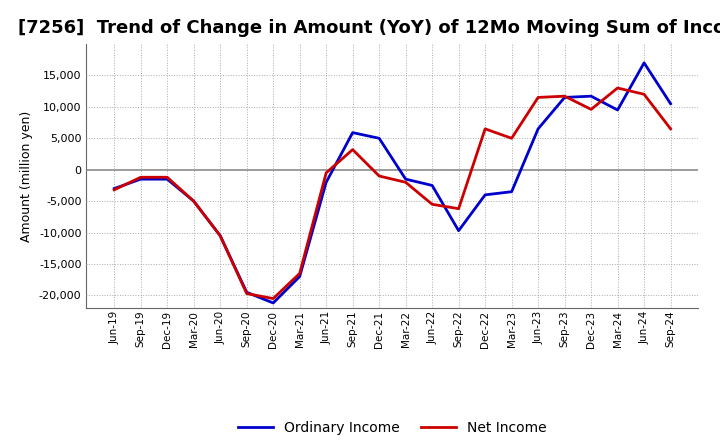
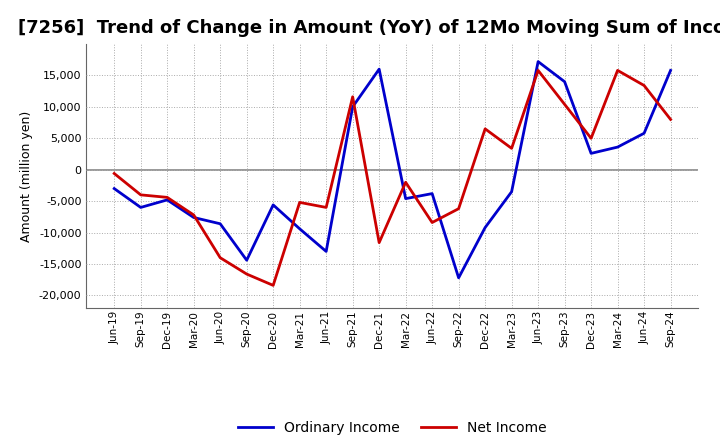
Net Income/Jun-19: -3,200 -> -600
Ordinary Income/Sep-19: -1,500 -> -6,000
Net Income/Sep-19: -1,200 -> -4,000
Ordinary Income/Dec-19: -1,500 -> -4,800
Net Income/Dec-19: -1,200 -> -4,400
Ordinary Income/Mar-20: -5,000 -> -7,600
Net Income/Mar-20: -5,000 -> -7,200
Ordinary Income/Jun-20: -10,500 -> -8,600
Net Income/Jun-20: -10,500 -> -14,000
Ordinary Income/Sep-20: -19,500 -> -14,400
Net Income/Sep-20: -19,700 -> -16,600
Ordinary Income/Dec-20: -21,200 -> -5,600
Net Income/Dec-20: -20,500 -> -18,400
Ordinary Income/Mar-21: -17,000 -> -9,400
Net Income/Mar-21: -16,500 -> -5,200
Ordinary Income/Jun-21: -2,000 -> -13,000
Net Income/Jun-21: -500 -> -6,000
Ordinary Income/Sep-21: 5,900 -> 10,000
Net Income/Sep-21: 3,200 -> 11,600
Ordinary Income/Dec-21: 5,000 -> 16,000
Net Income/Dec-21: -1,000 -> -11,600
Ordinary Income/Mar-22: -1,500 -> -4,600
Ordinary Income/Jun-22: -2,500 -> -3,800
Net Income/Jun-22: -5,500 -> -8,400
Ordinary Income/Sep-22: -9,700 -> -17,200
Ordinary Income/Dec-22: -4,000 -> -9,200
Net Income/Mar-23: 5,000 -> 3,400
Ordinary Income/Jun-23: 6,500 -> 17,200
Net Income/Jun-23: 11,500 -> 15,800
Ordinary Income/Sep-23: 11,500 -> 14,000
Net Income/Sep-23: 11,700 -> 10,400
Ordinary Income/Dec-23: 11,700 -> 2,600
Net Income/Dec-23: 9,600 -> 5,000
Ordinary Income/Mar-24: 9,500 -> 3,600
Net Income/Mar-24: 13,000 -> 15,800
Ordinary Income/Jun-24: 17,000 -> 5,800
Net Income/Jun-24: 12,000 -> 13,400
Ordinary Income/Sep-24: 10,500 -> 15,800
Net Income/Sep-24: 6,500 -> 8,000
